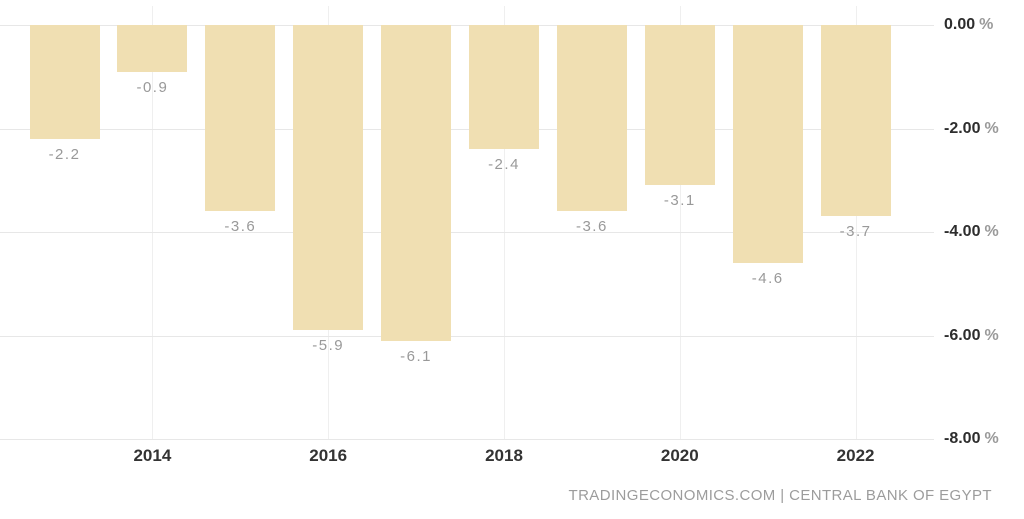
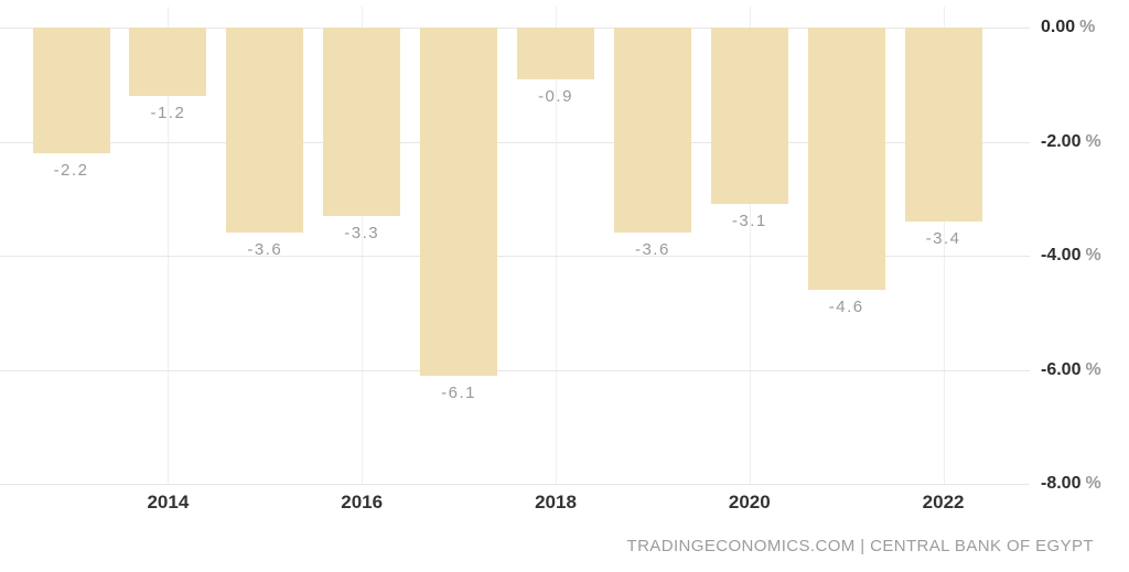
2014: -0.9 -> -1.2
2016: -5.9 -> -3.3
2018: -2.4 -> -0.9
2022: -3.7 -> -3.4
